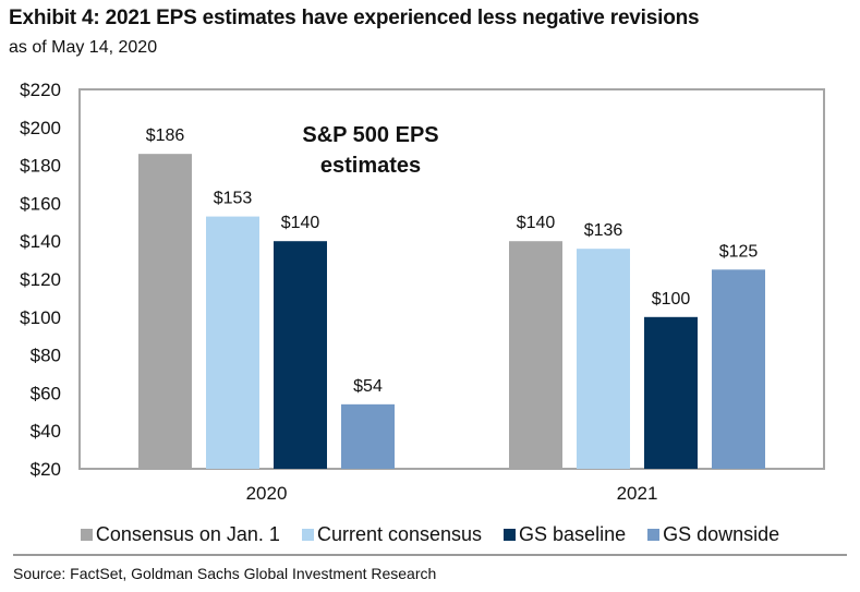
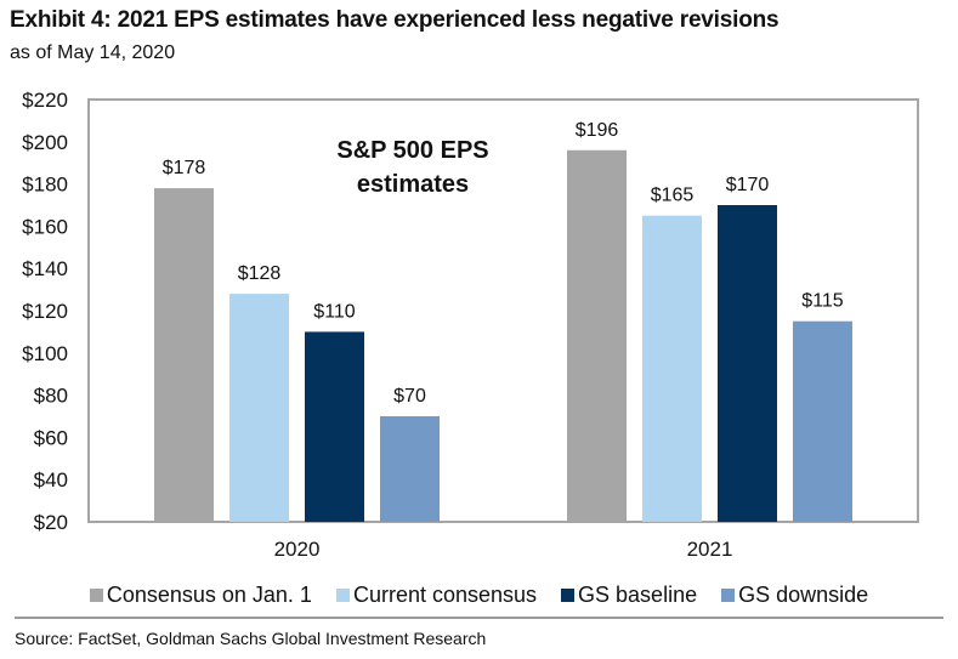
Consensus on Jan. 1/2020: $186 -> $178
Current consensus/2020: $153 -> $128
GS baseline/2020: $140 -> $110
GS downside/2020: $54 -> $70
Consensus on Jan. 1/2021: $140 -> $196
Current consensus/2021: $136 -> $165
GS baseline/2021: $100 -> $170
GS downside/2021: $125 -> $115
